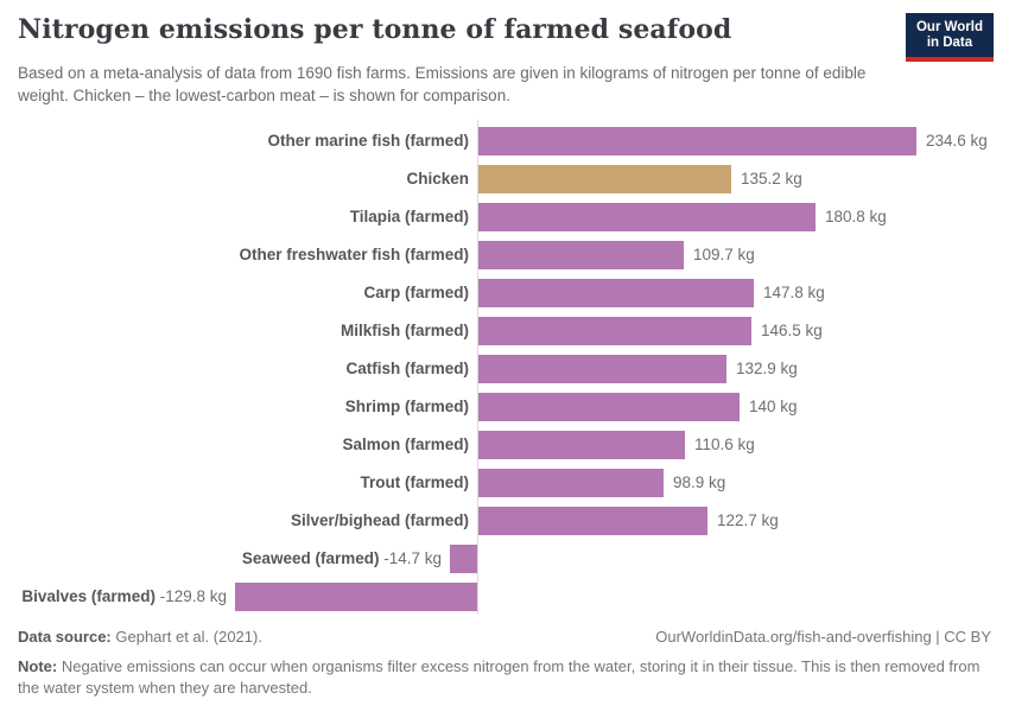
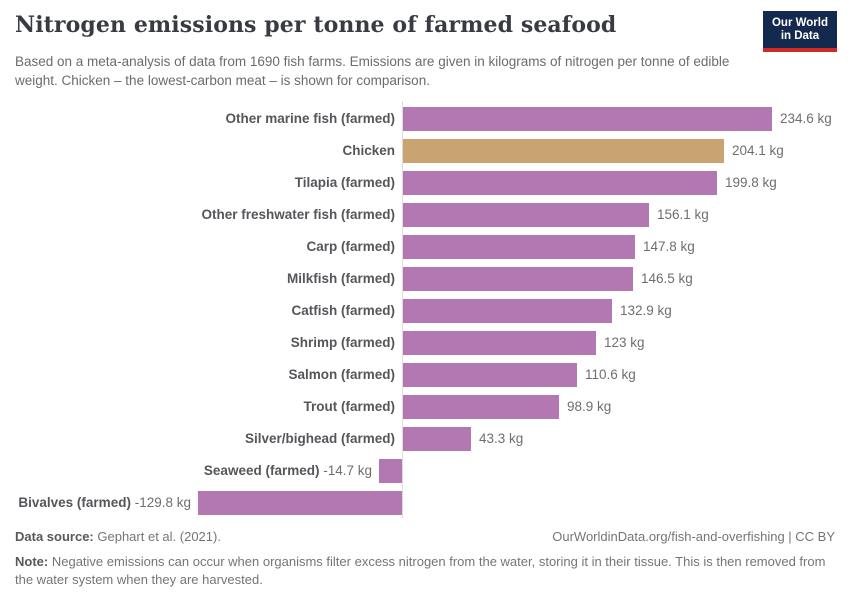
Chicken: 135.2 -> 204.1
Tilapia (farmed): 180.8 -> 199.8
Other freshwater fish (farmed): 109.7 -> 156.1
Shrimp (farmed): 140 -> 123
Silver/bighead (farmed): 122.7 -> 43.3
